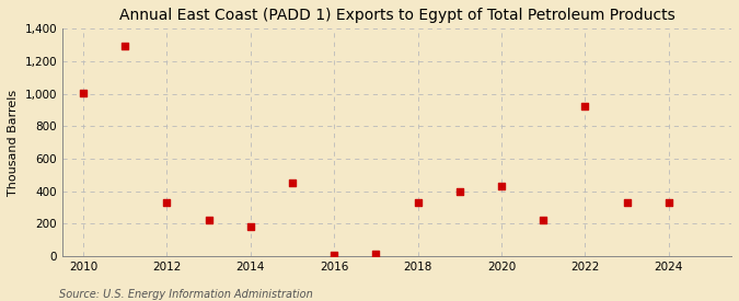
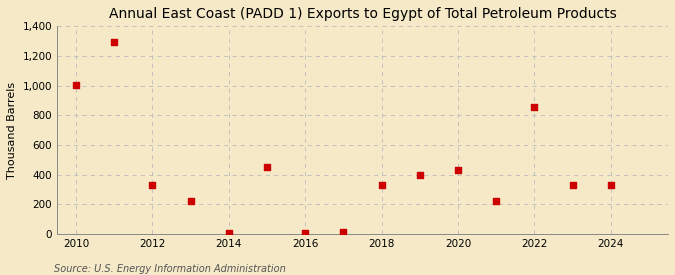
2014: 180 -> 0
2022: 920 -> 860
